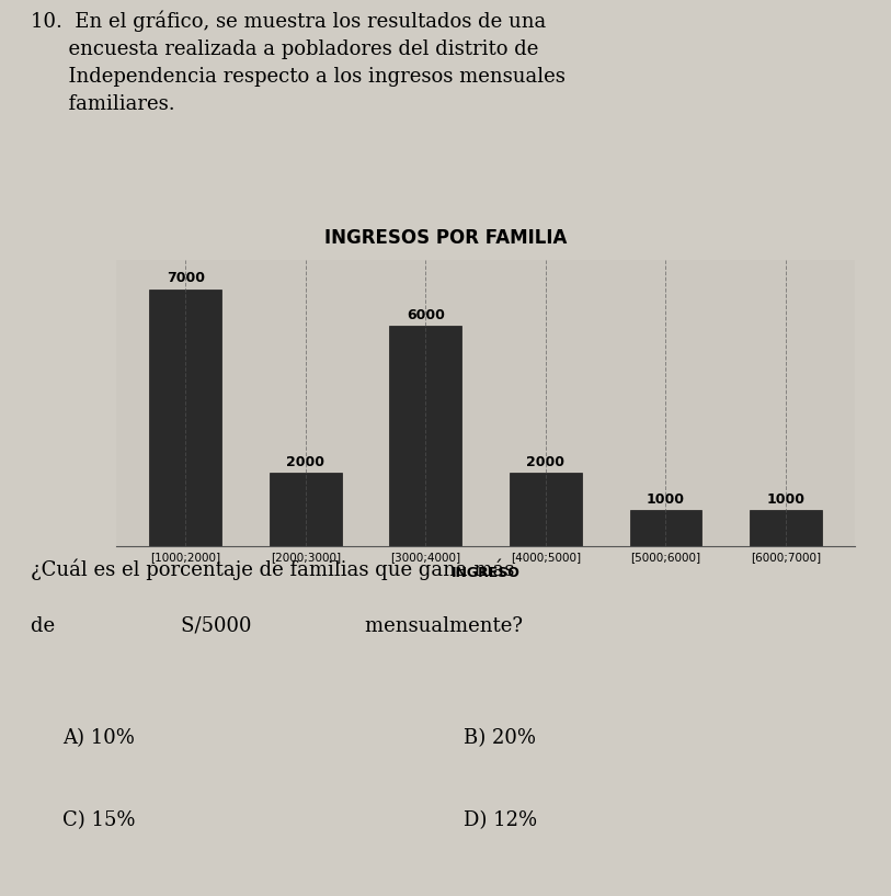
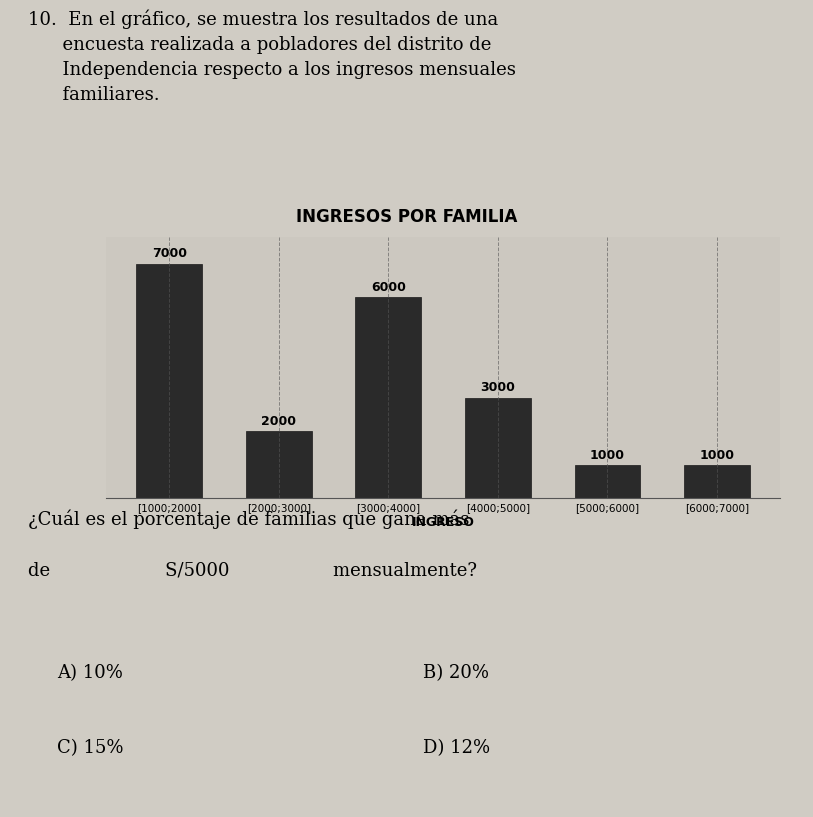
[4000;5000]: 2000 -> 3000
